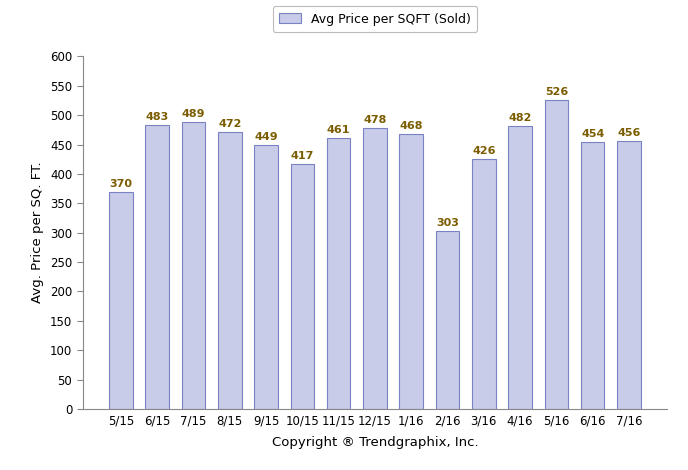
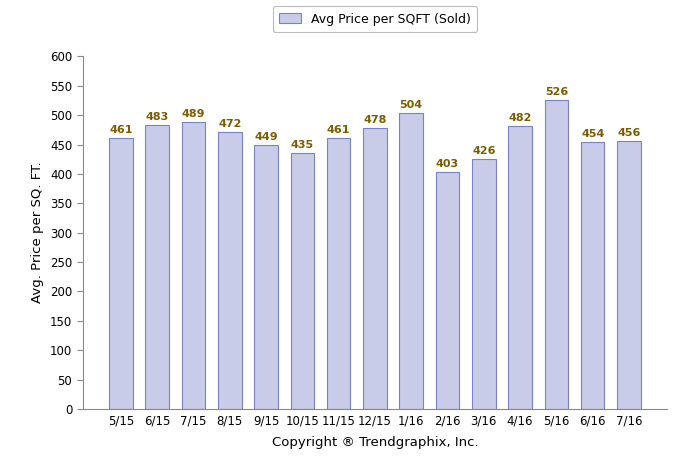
5/15: 370 -> 461
10/15: 417 -> 435
1/16: 468 -> 504
2/16: 303 -> 403
